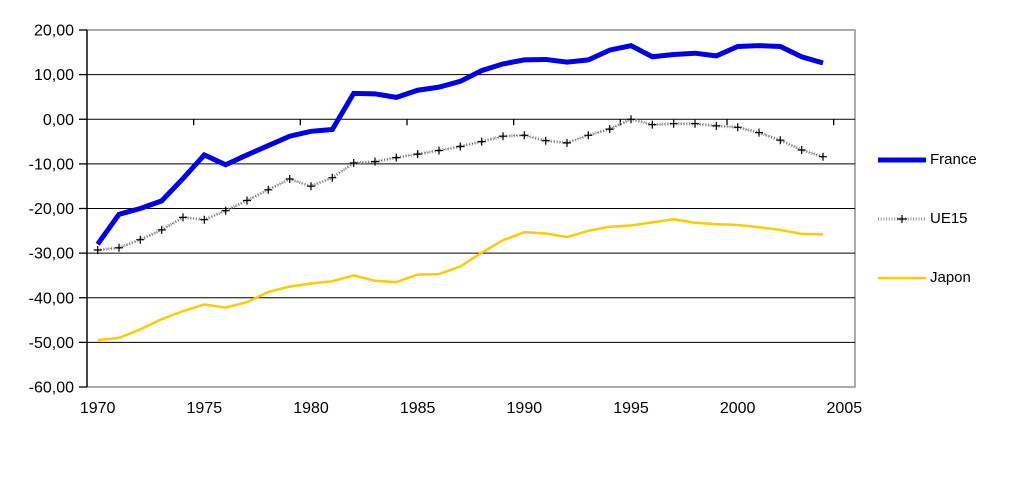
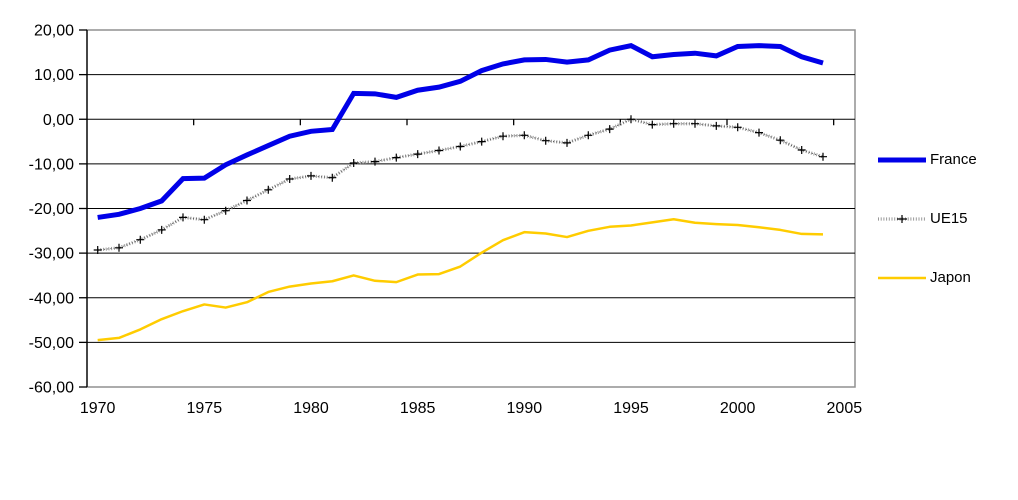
France/1970: -28 -> -22
France/1975: -8 -> -13
UE15/1980: -15 -> -13
